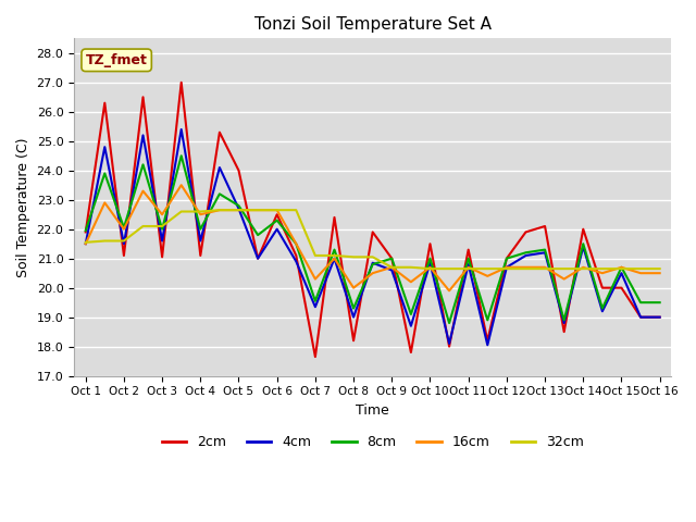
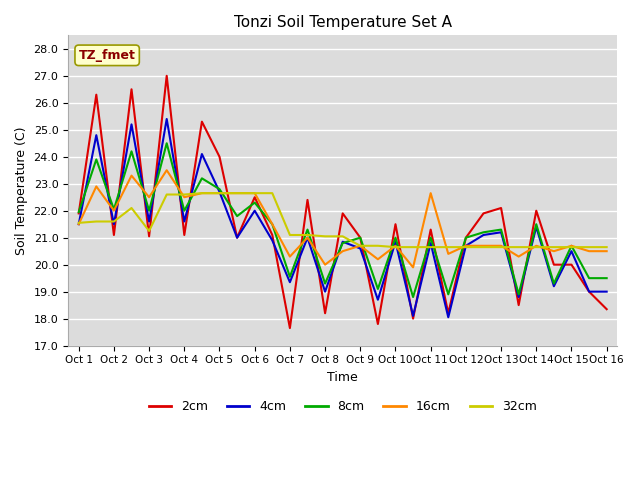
32cm/Oct 3: 22.10 -> 21.25
16cm/Oct 11: 20.70 -> 22.65
2cm/Oct 16: 19.00 -> 18.35
